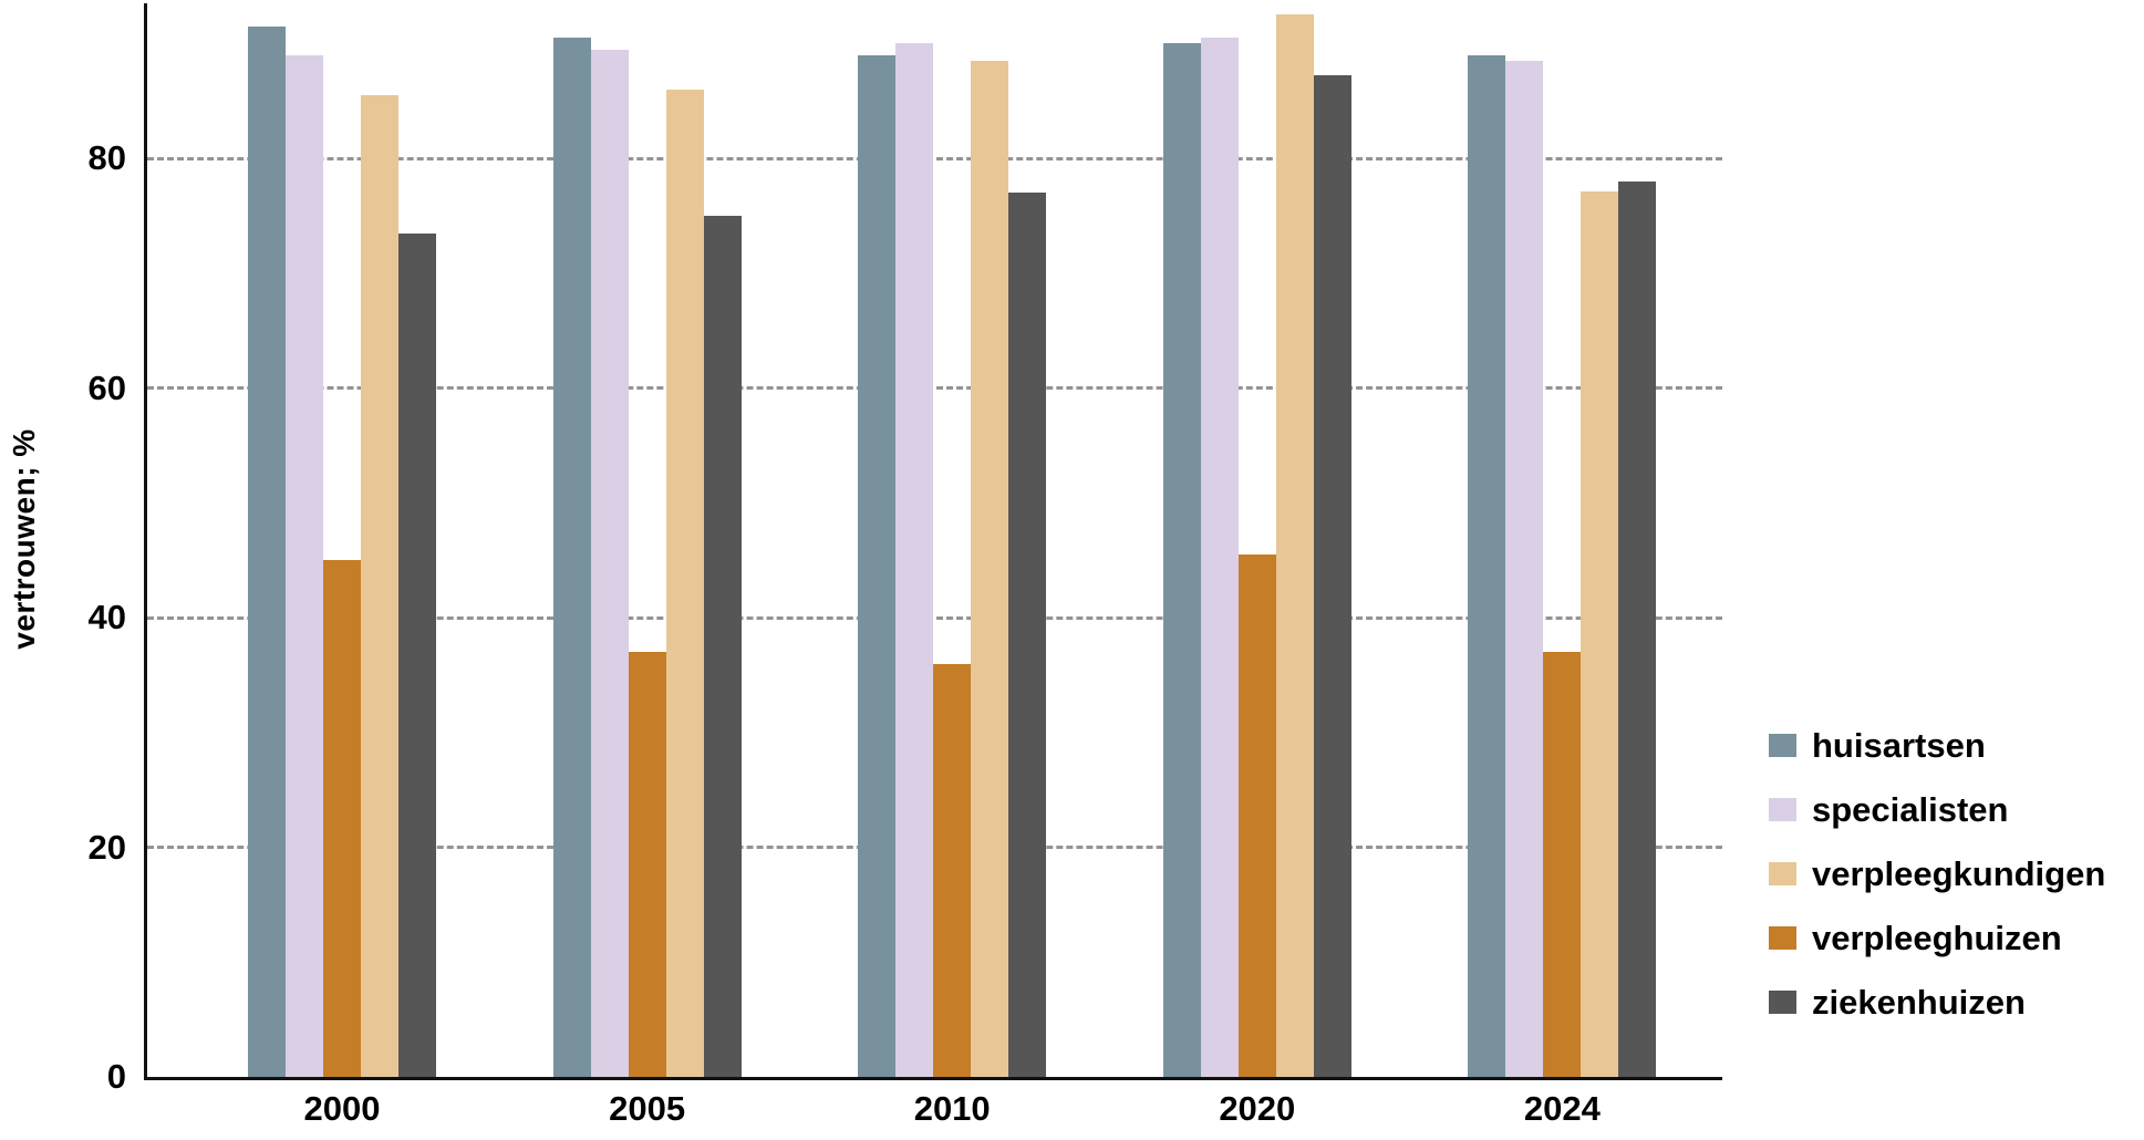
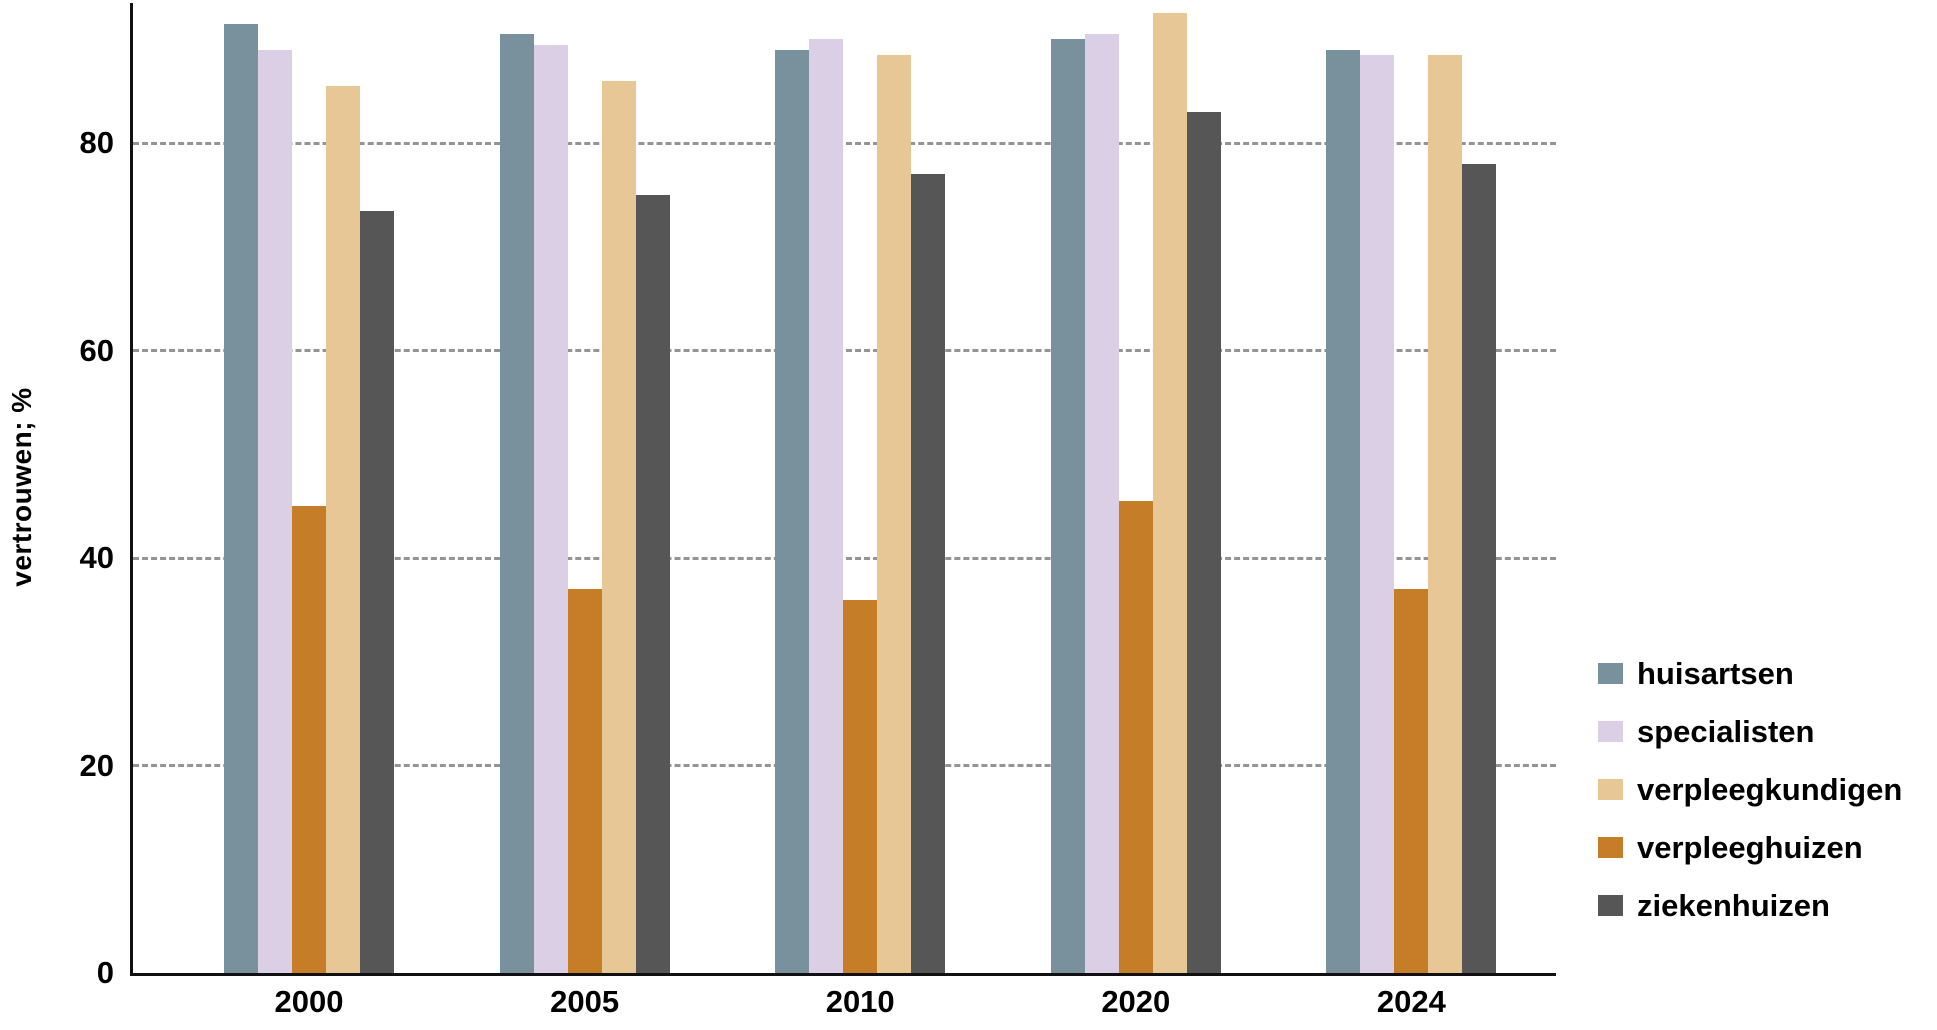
ziekenhuizen/2020: 87.2 -> 83.0
verpleegkundigen/2024: 77.1 -> 88.5
